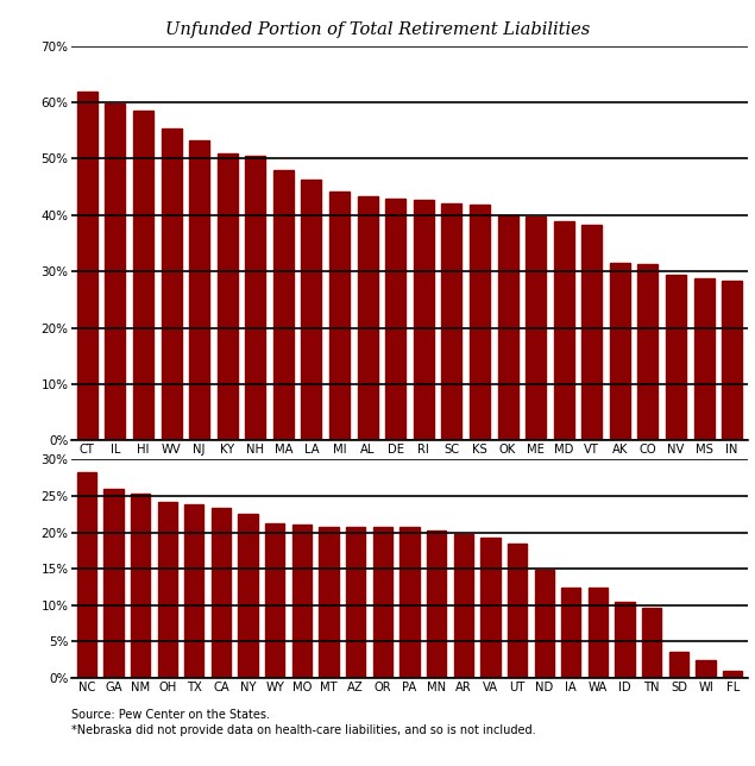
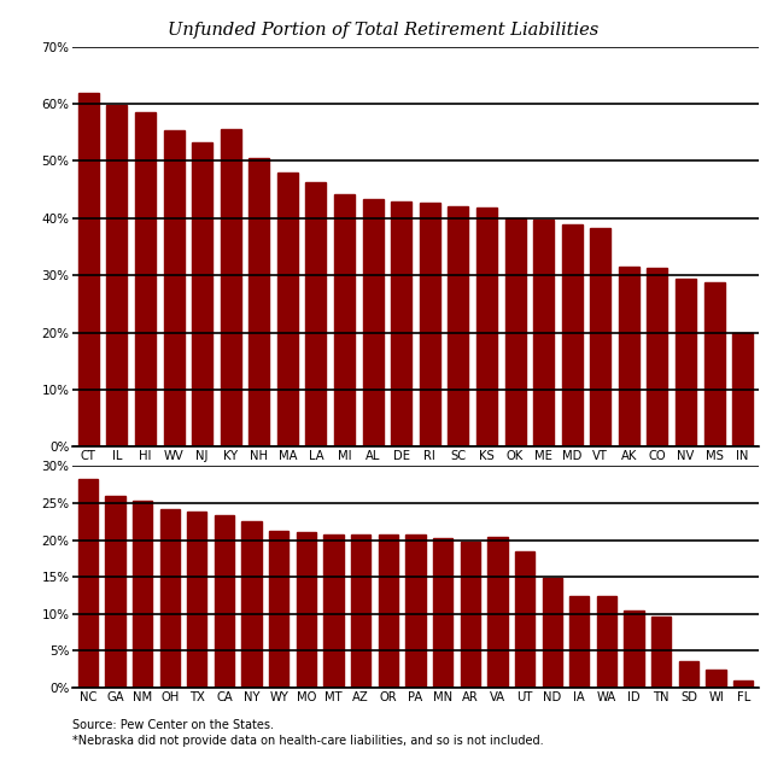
KY: 51.0% -> 55.5%
IN: 28.3% -> 20.0%
VA: 19.3% -> 20.4%
